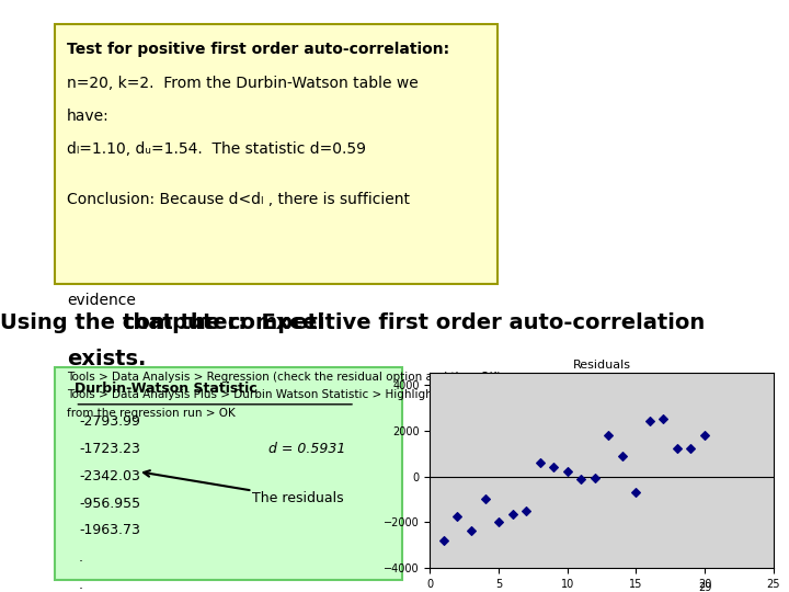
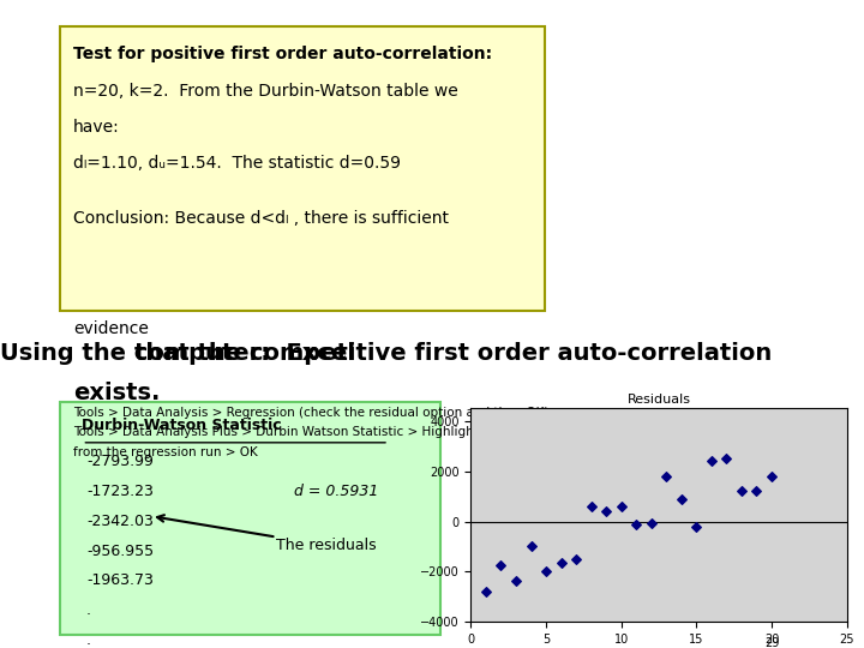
10: 200 -> 600
15: -700 -> -200
